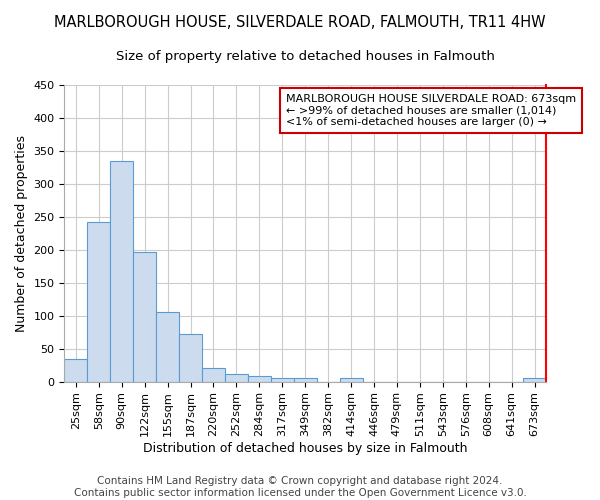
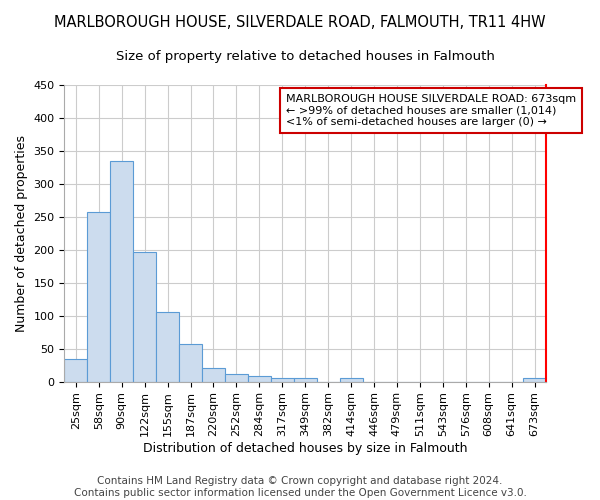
58sqm: 242 -> 257
187sqm: 72 -> 57
